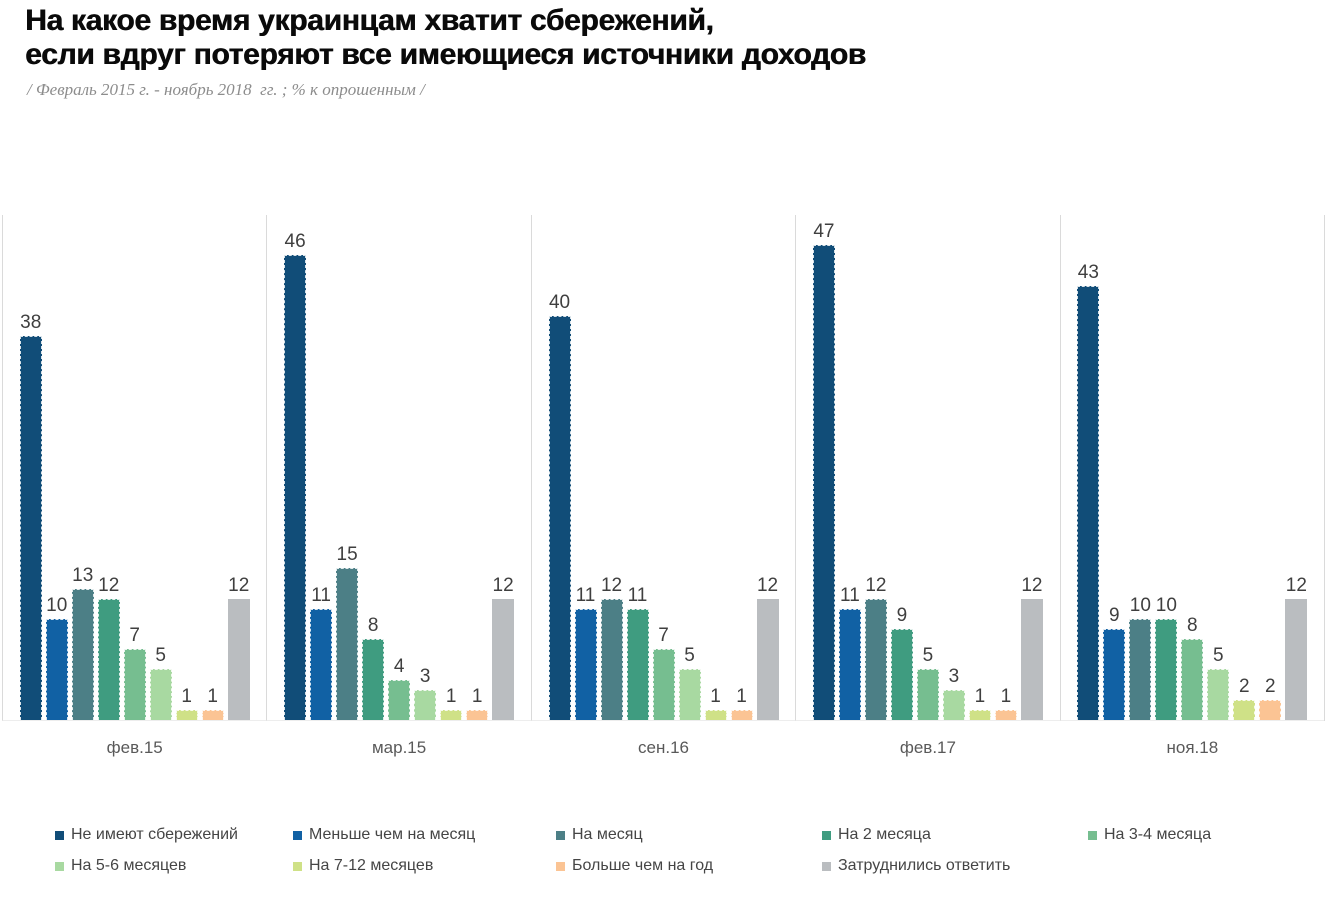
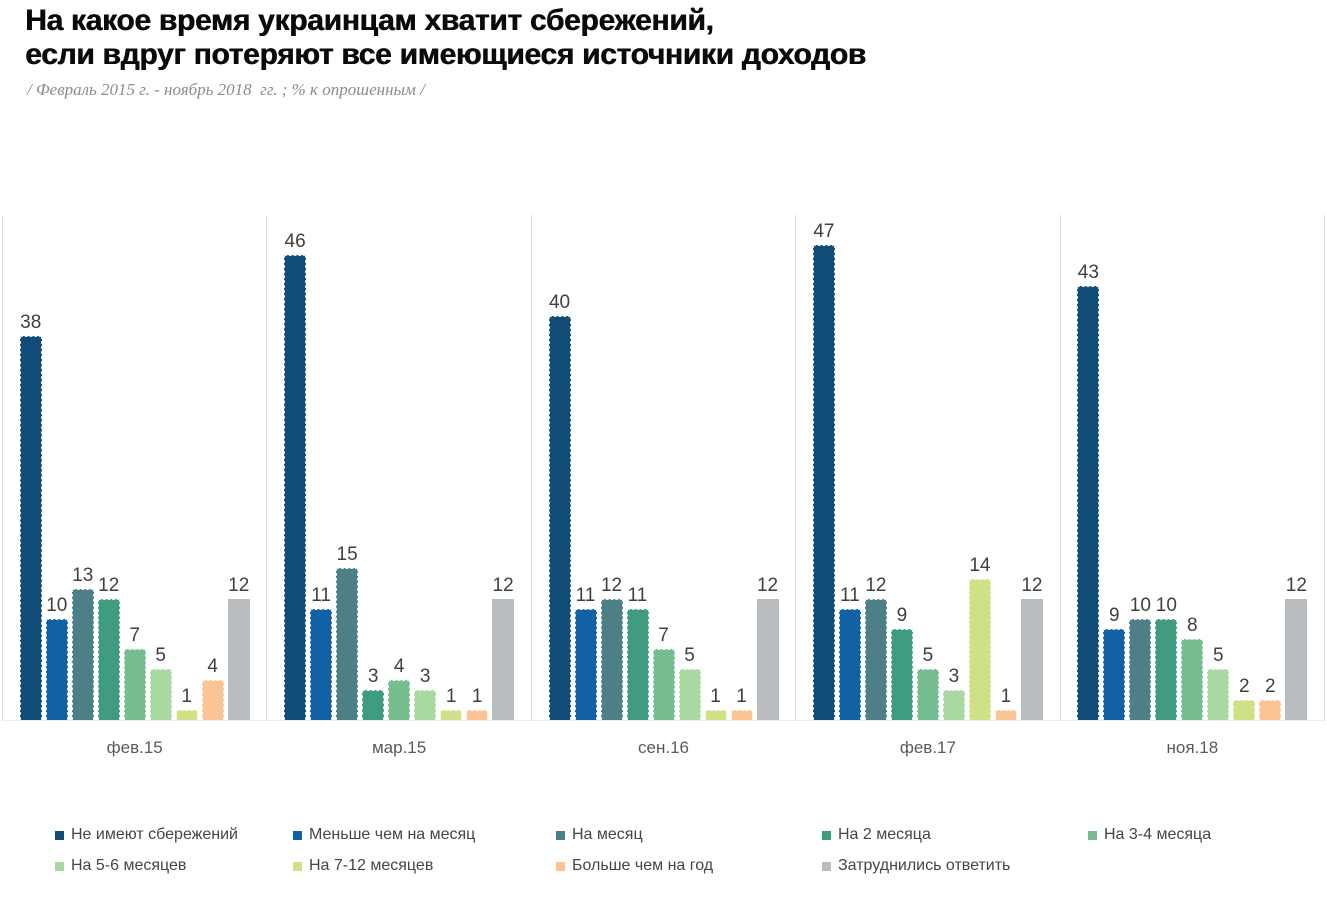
Больше чем на год/фев.15: 1 -> 4
На 2 месяца/мар.15: 8 -> 3
На 7-12 месяцев/фев.17: 1 -> 14
